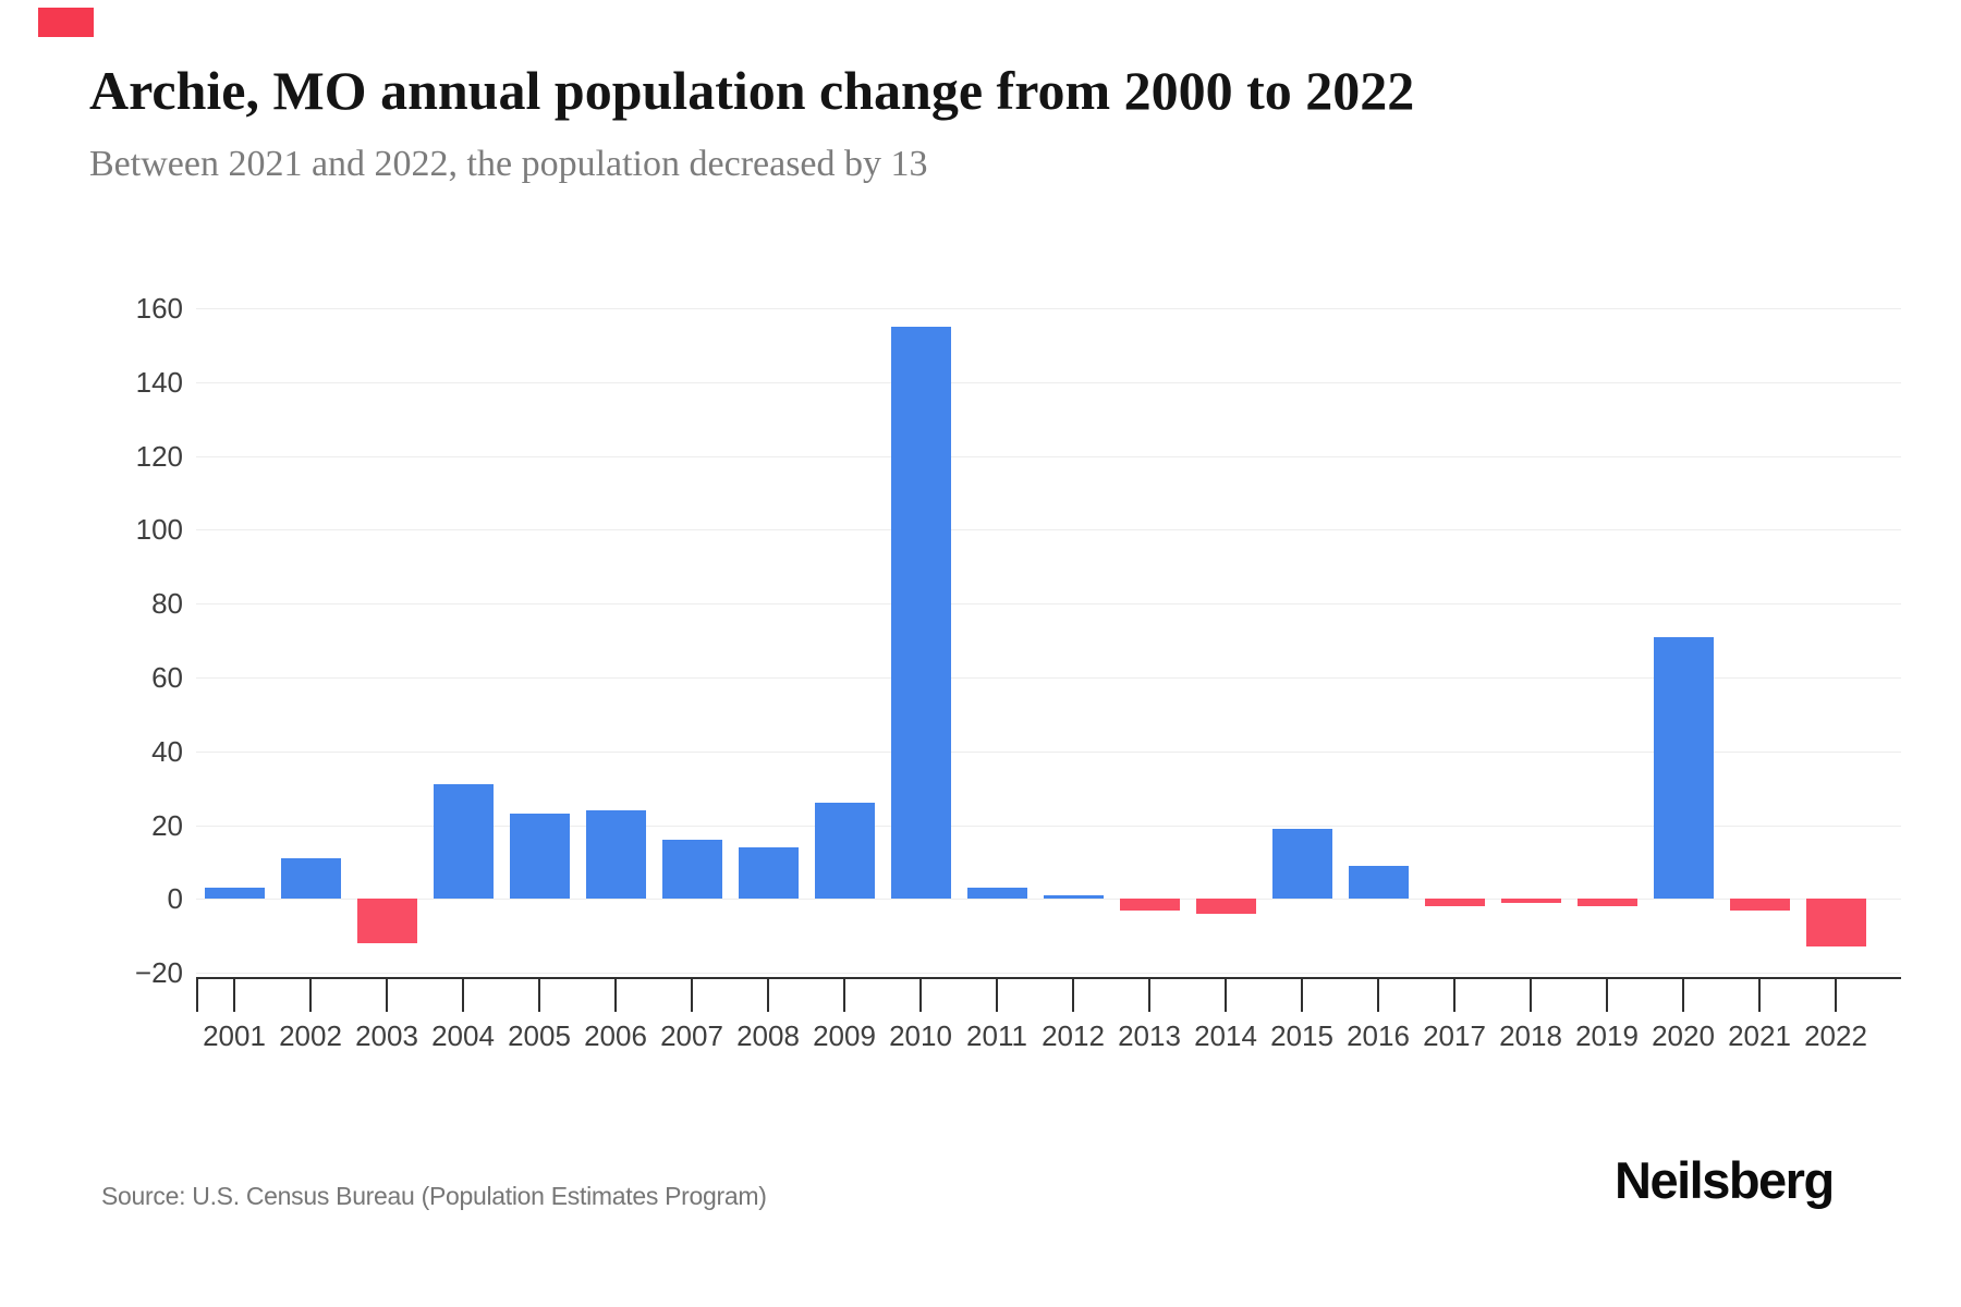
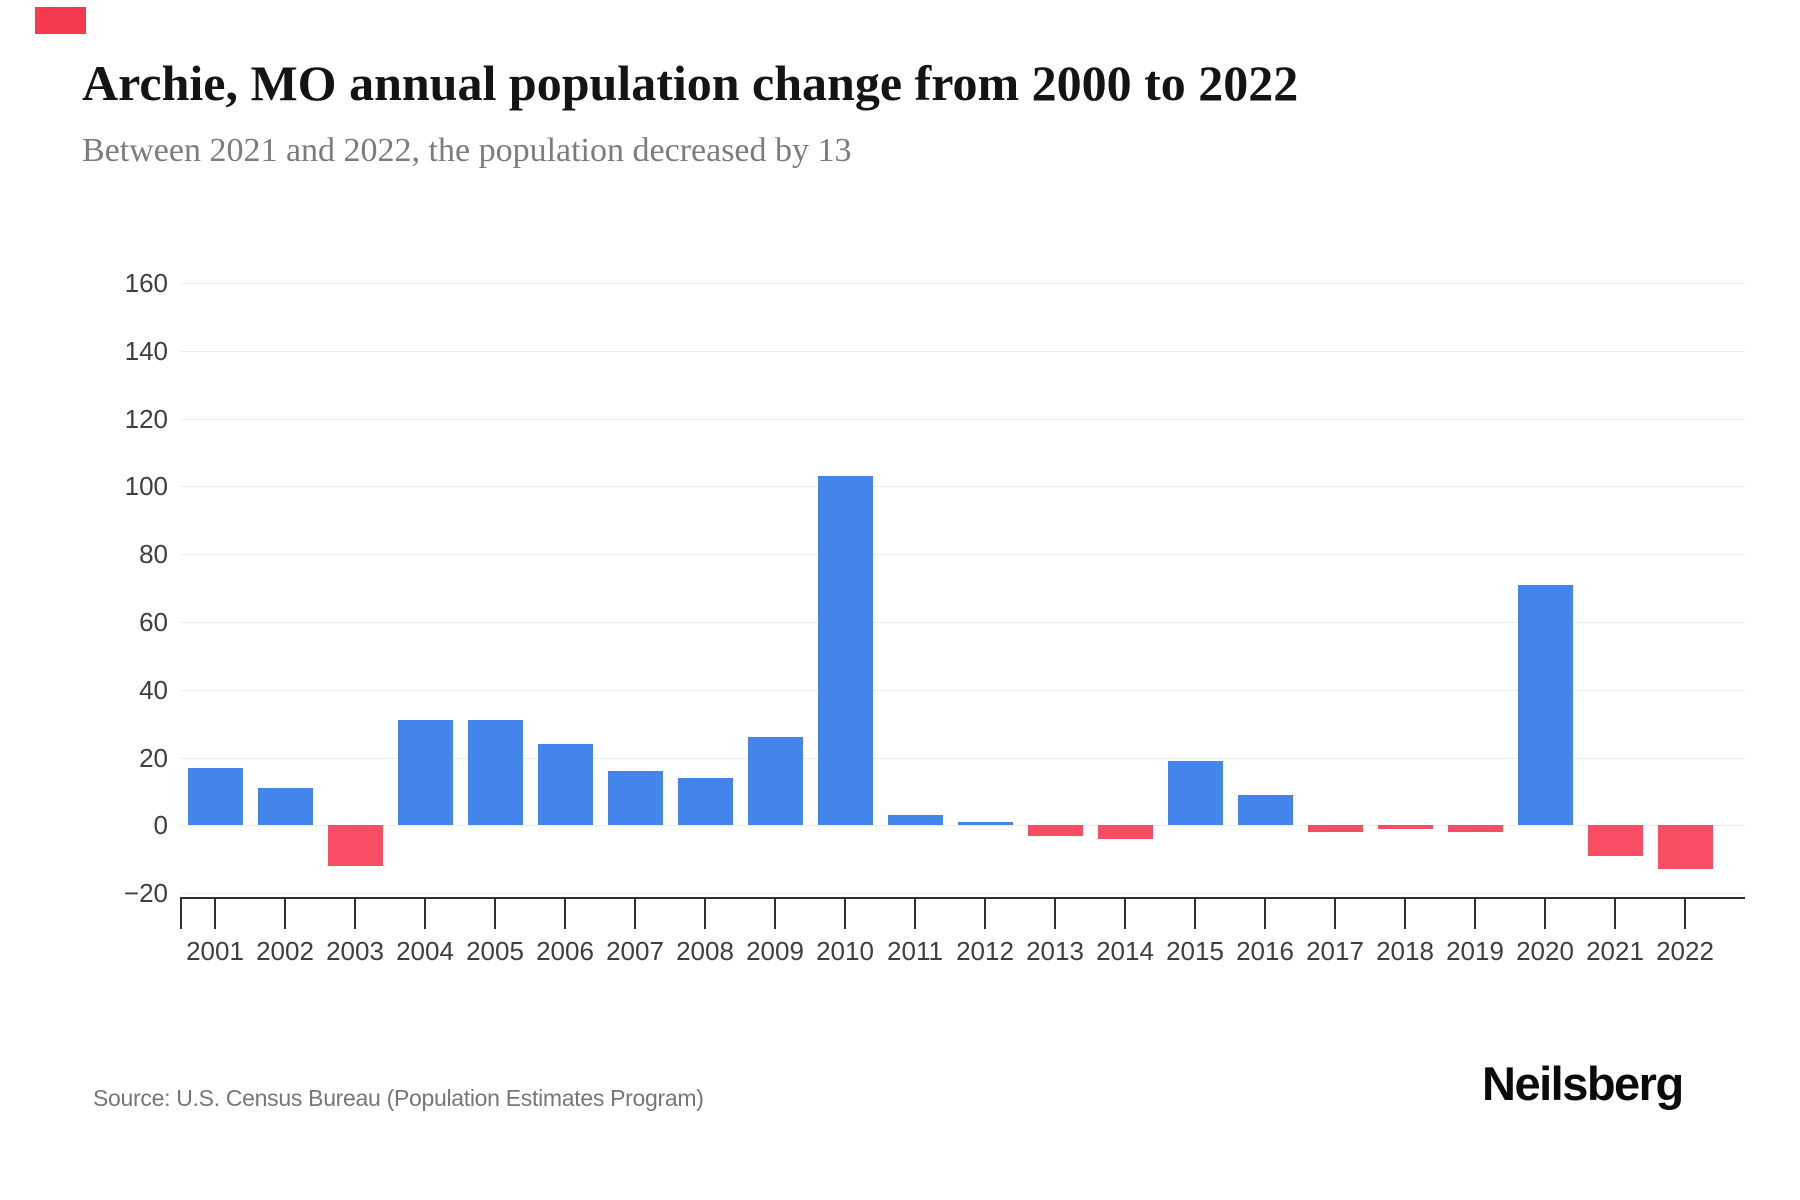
2001: 3 -> 17
2005: 23 -> 31
2010: 155 -> 103
2021: -3 -> -9
